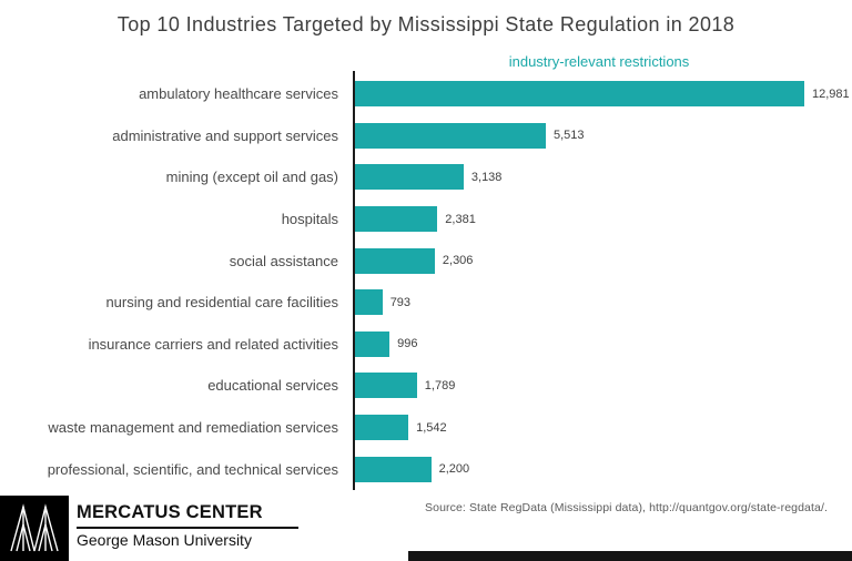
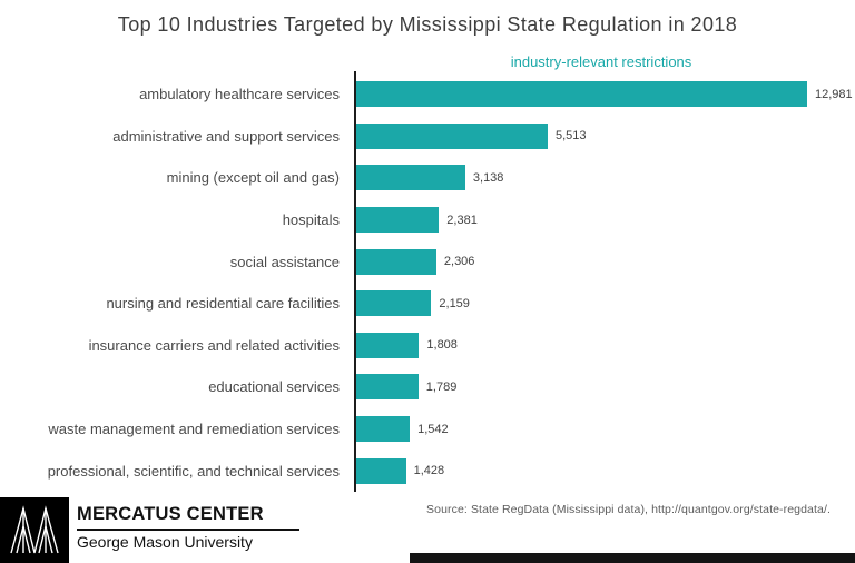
nursing and residential care facilities: 793 -> 2,159
insurance carriers and related activities: 996 -> 1,808
professional, scientific, and technical services: 2,200 -> 1,428
